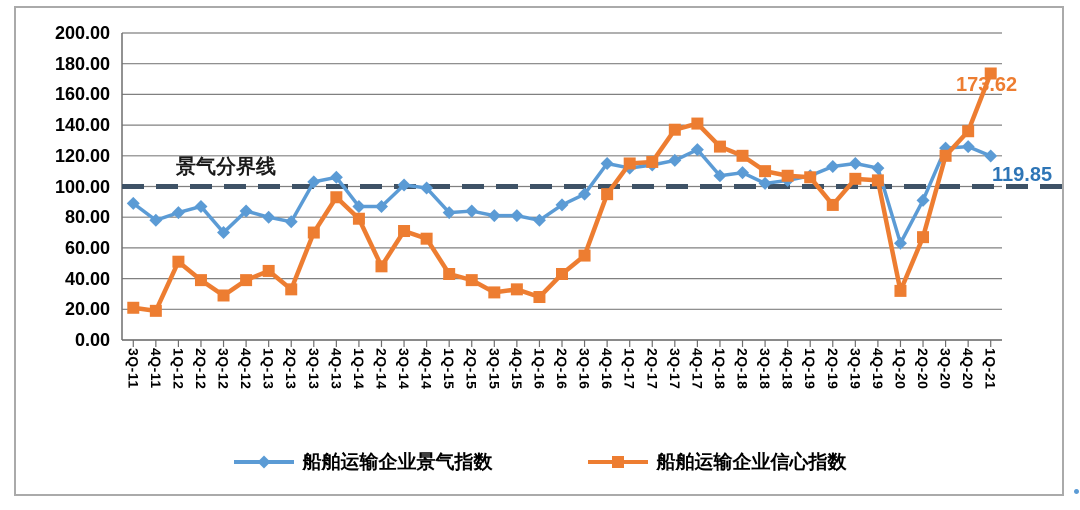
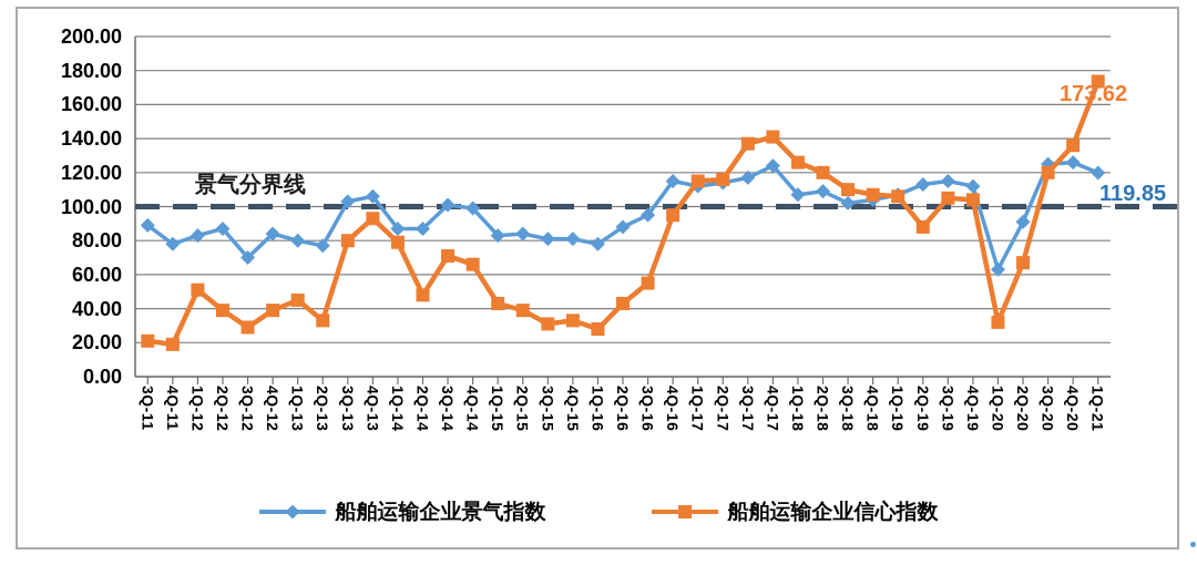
船舶运输企业信心指数/3Q-13: 70 -> 80
